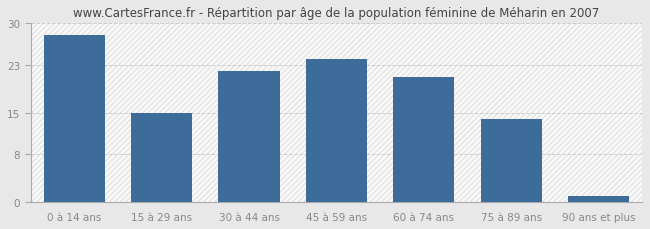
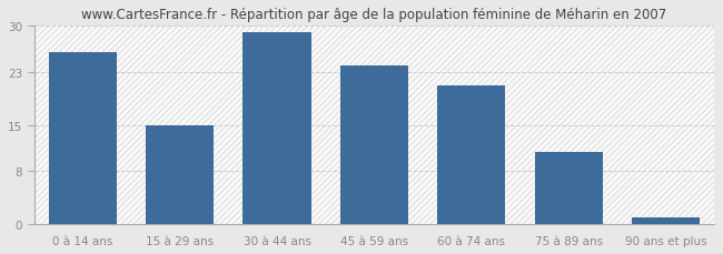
0 à 14 ans: 28 -> 26
30 à 44 ans: 22 -> 29
75 à 89 ans: 14 -> 11
